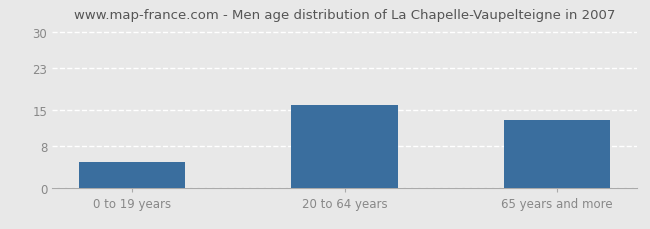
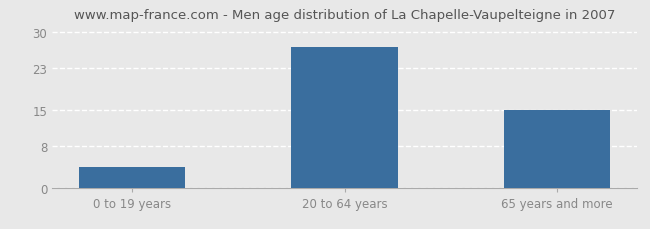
0 to 19 years: 5 -> 4
20 to 64 years: 16 -> 27
65 years and more: 13 -> 15
